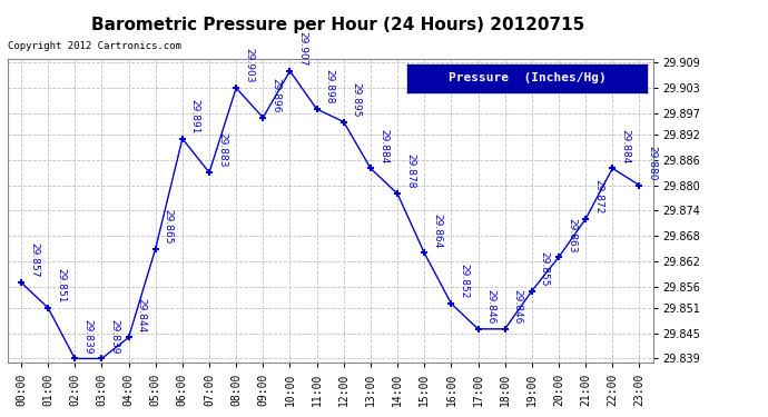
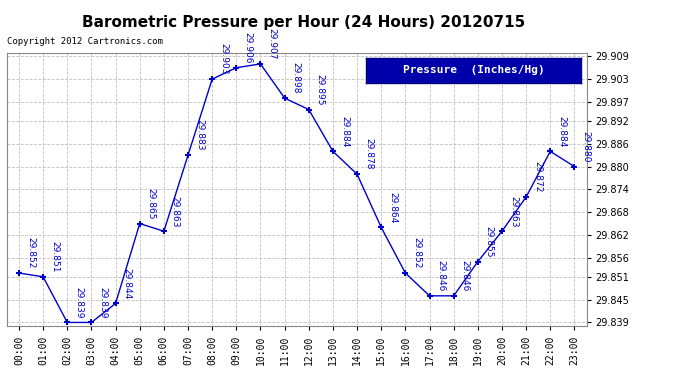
00:00: 29.857 -> 29.852
06:00: 29.891 -> 29.863
09:00: 29.896 -> 29.906
